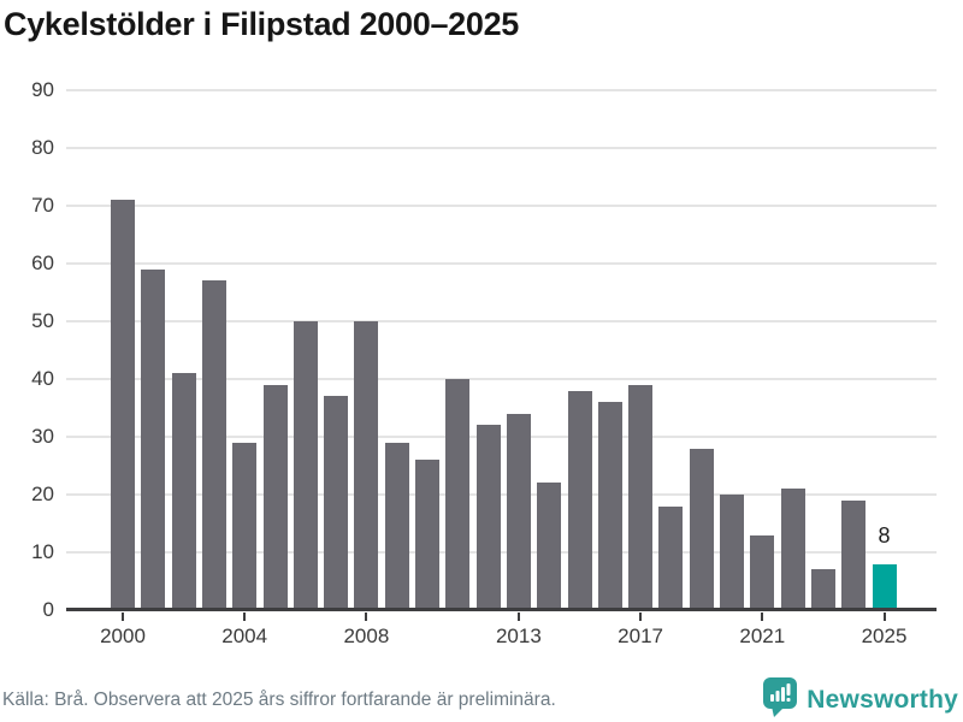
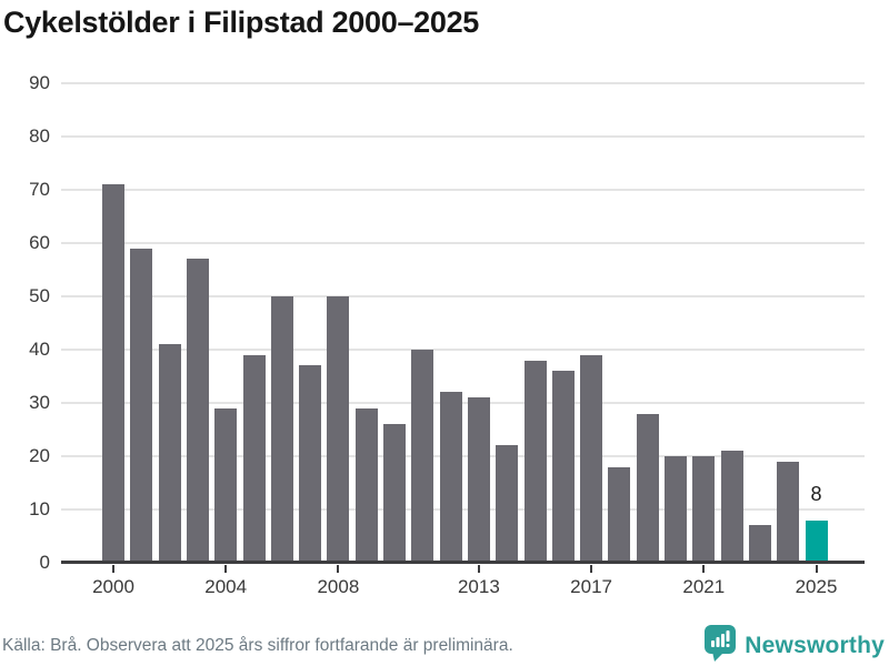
2013: 34 -> 31
2021: 13 -> 20
